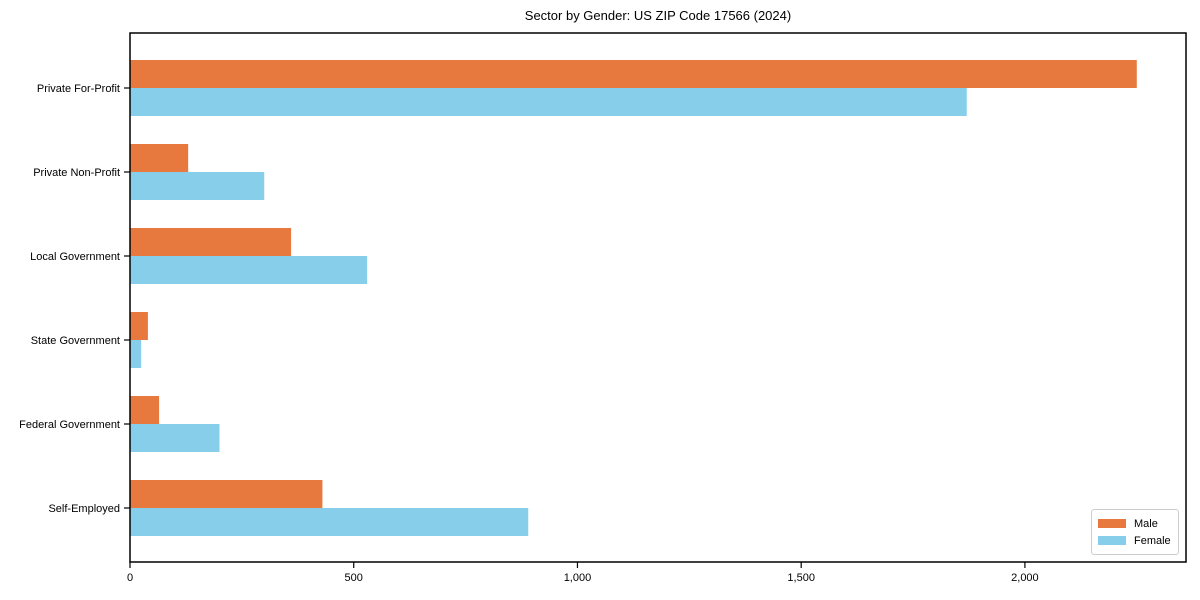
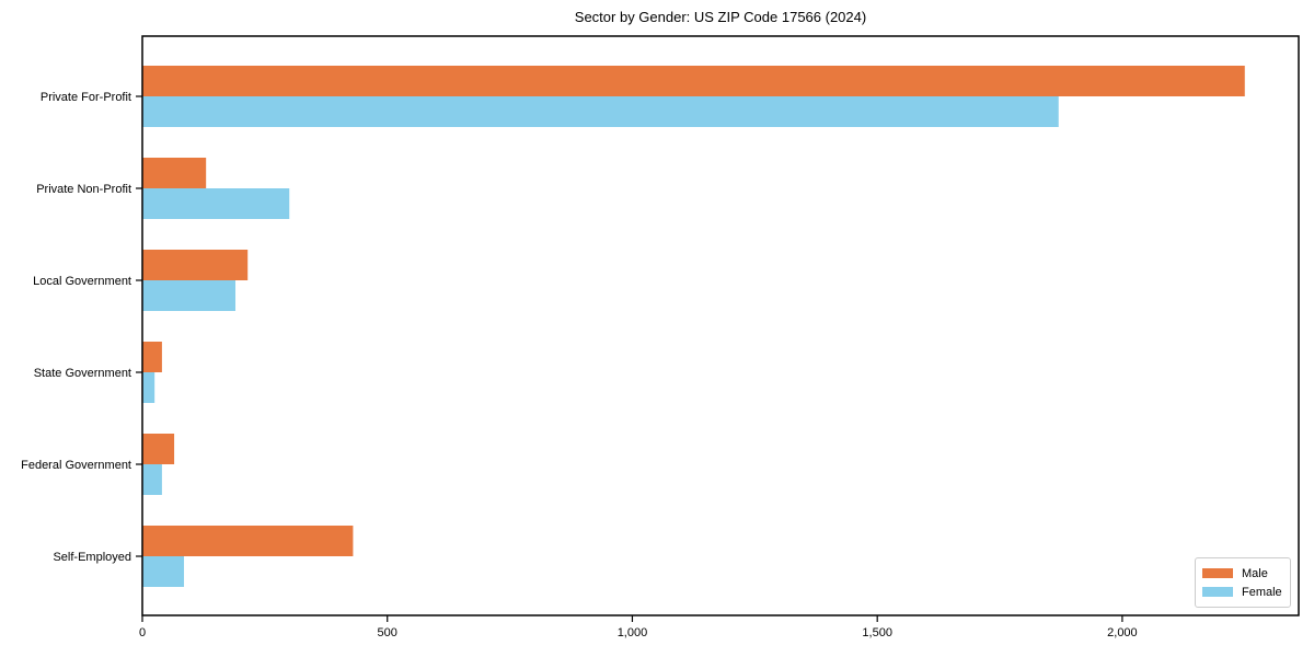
Male/Local Government: 360 -> 220
Female/Local Government: 530 -> 190
Female/Federal Government: 200 -> 40
Female/Self-Employed: 890 -> 80
